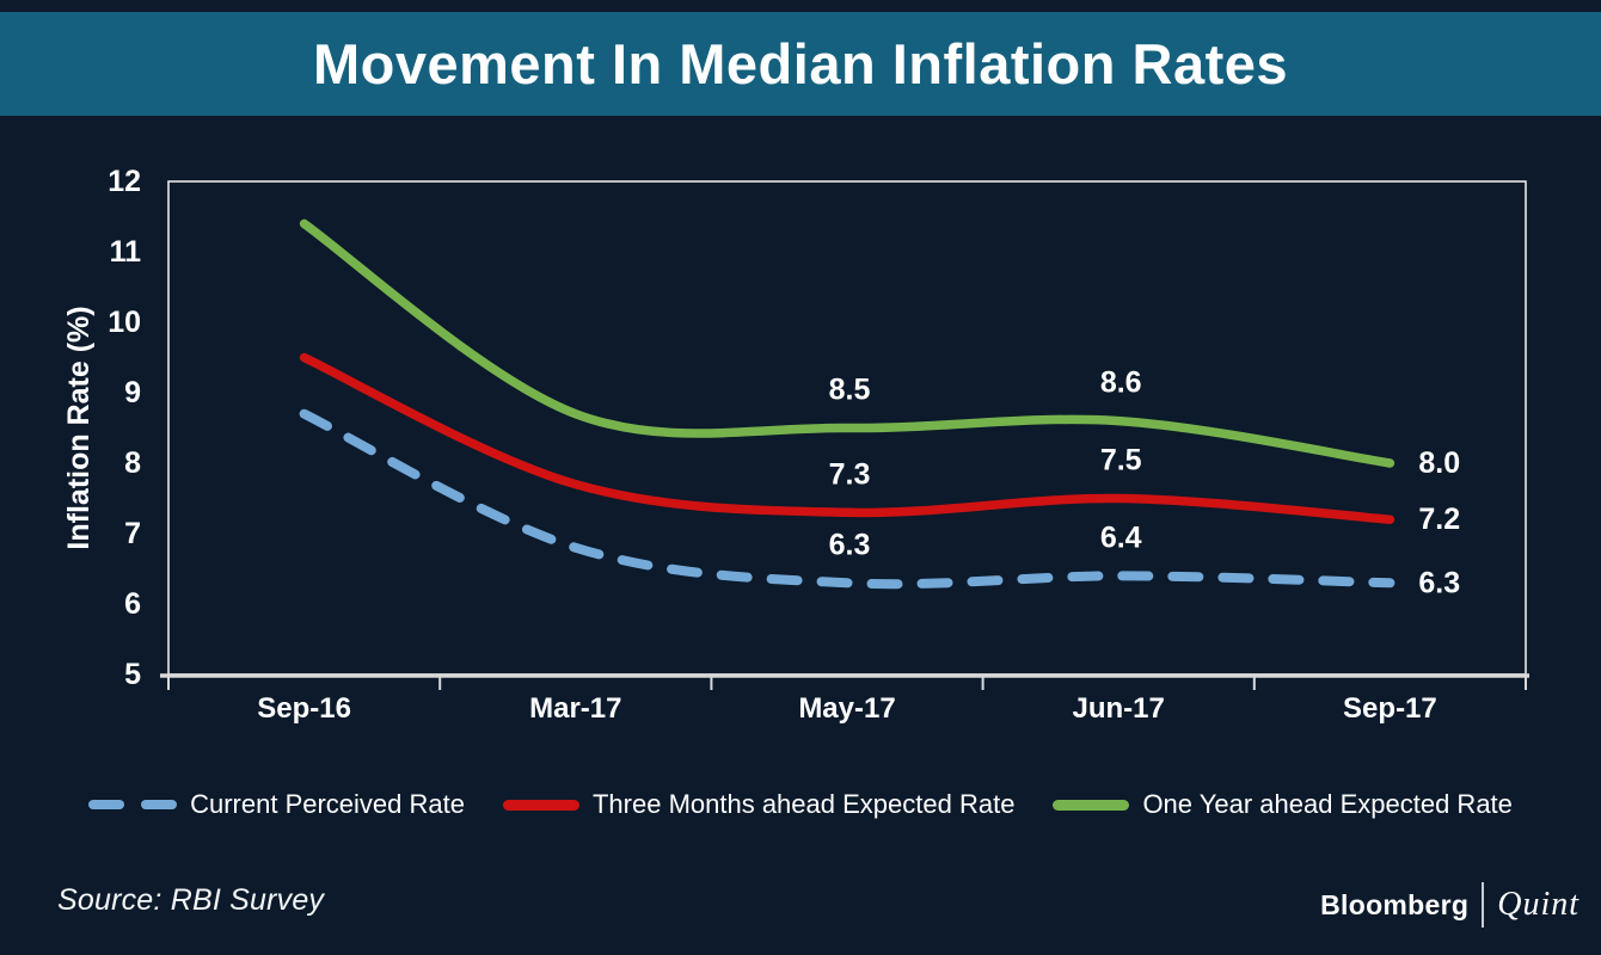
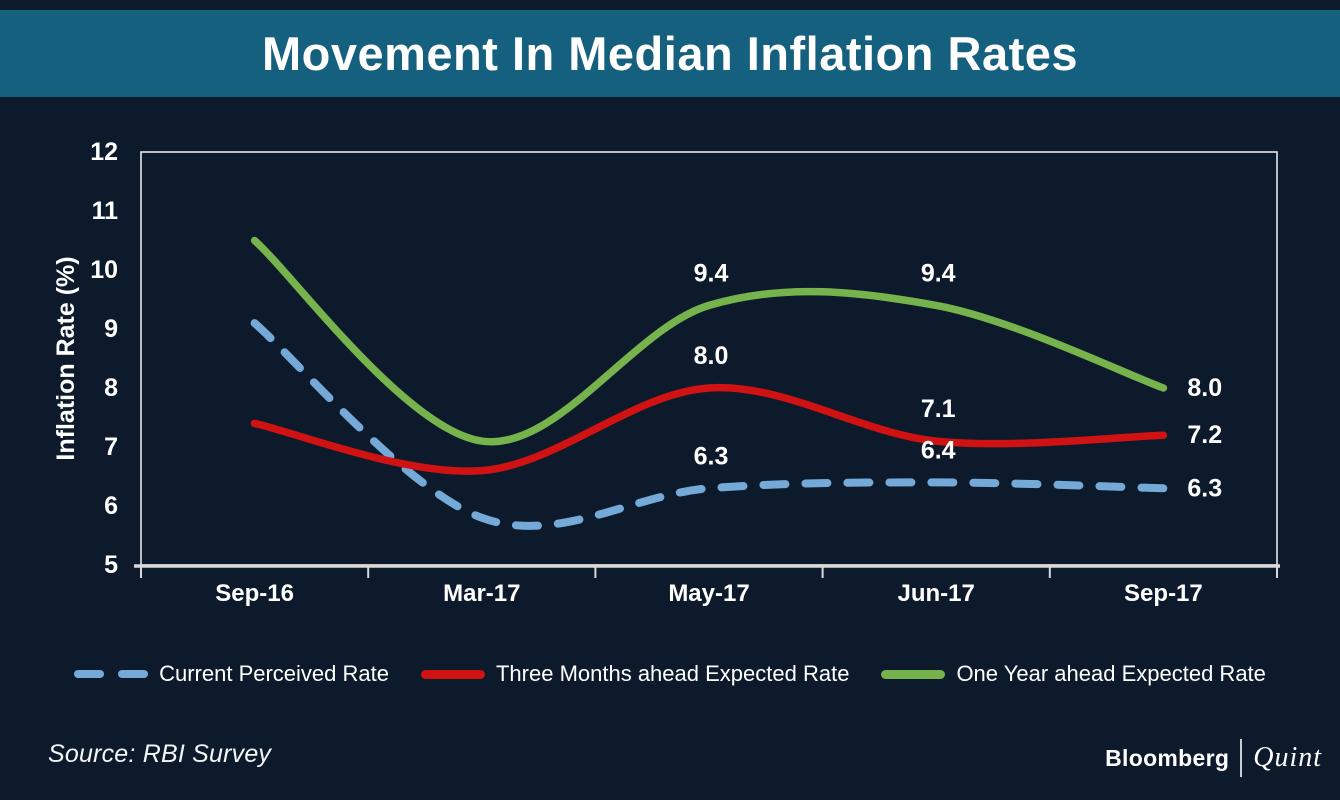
Current Perceived Rate/Sep-16: 8.7 -> 9.1
Three Months ahead Expected Rate/Sep-16: 9.5 -> 7.4
One Year ahead Expected Rate/Sep-16: 11.4 -> 10.5
Current Perceived Rate/Mar-17: 6.8 -> 5.8
Three Months ahead Expected Rate/Mar-17: 7.7 -> 6.6
One Year ahead Expected Rate/Mar-17: 8.7 -> 7.1
Three Months ahead Expected Rate/May-17: 7.3 -> 8.0
One Year ahead Expected Rate/May-17: 8.5 -> 9.4
Three Months ahead Expected Rate/Jun-17: 7.5 -> 7.1
One Year ahead Expected Rate/Jun-17: 8.6 -> 9.4
